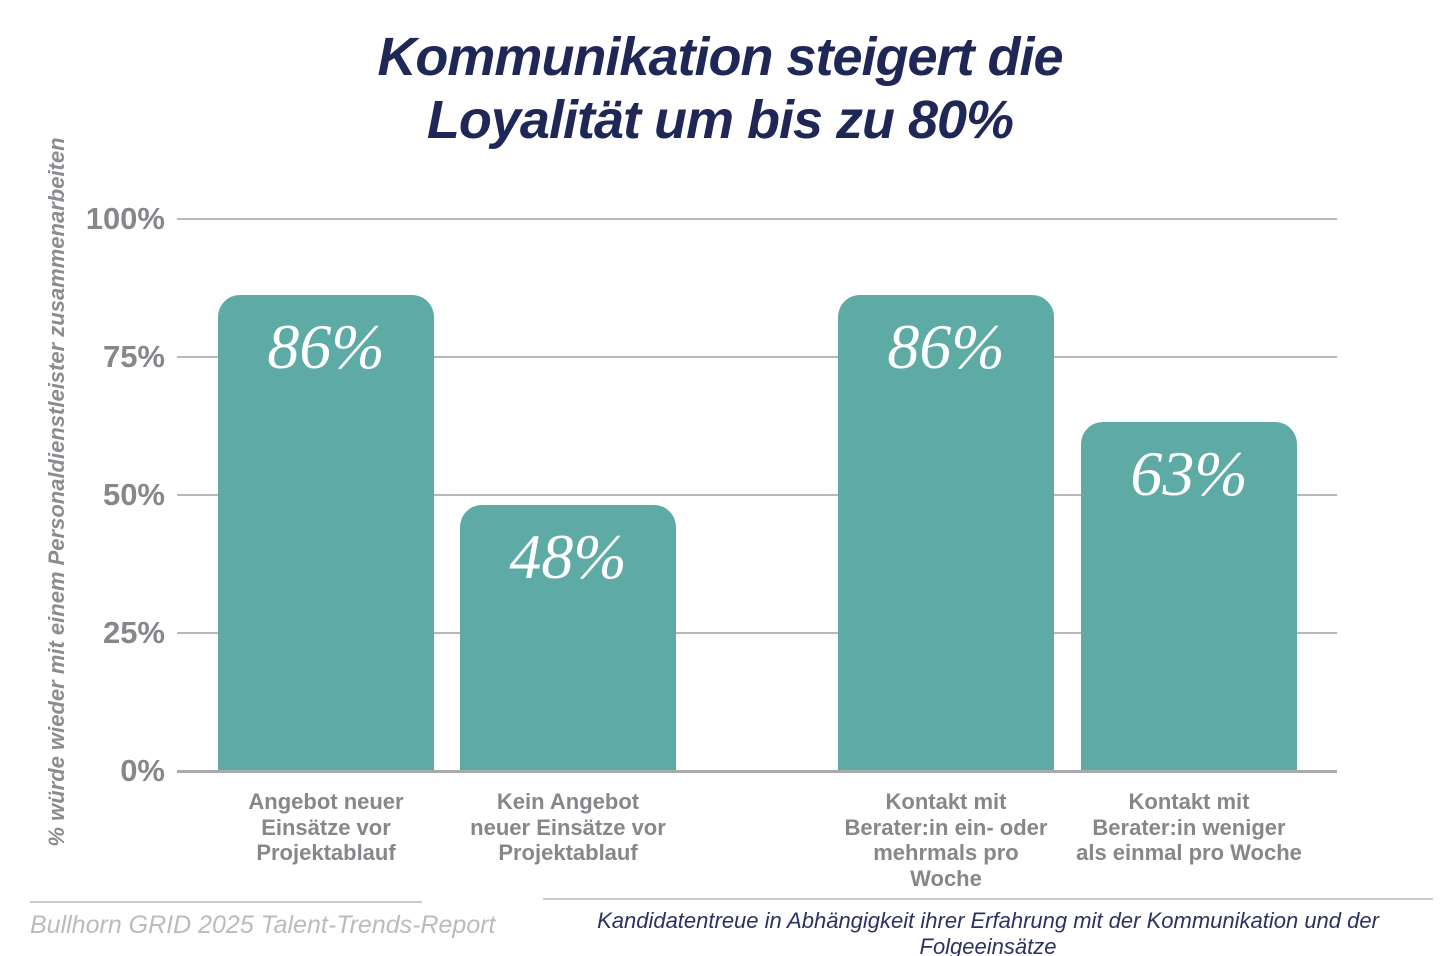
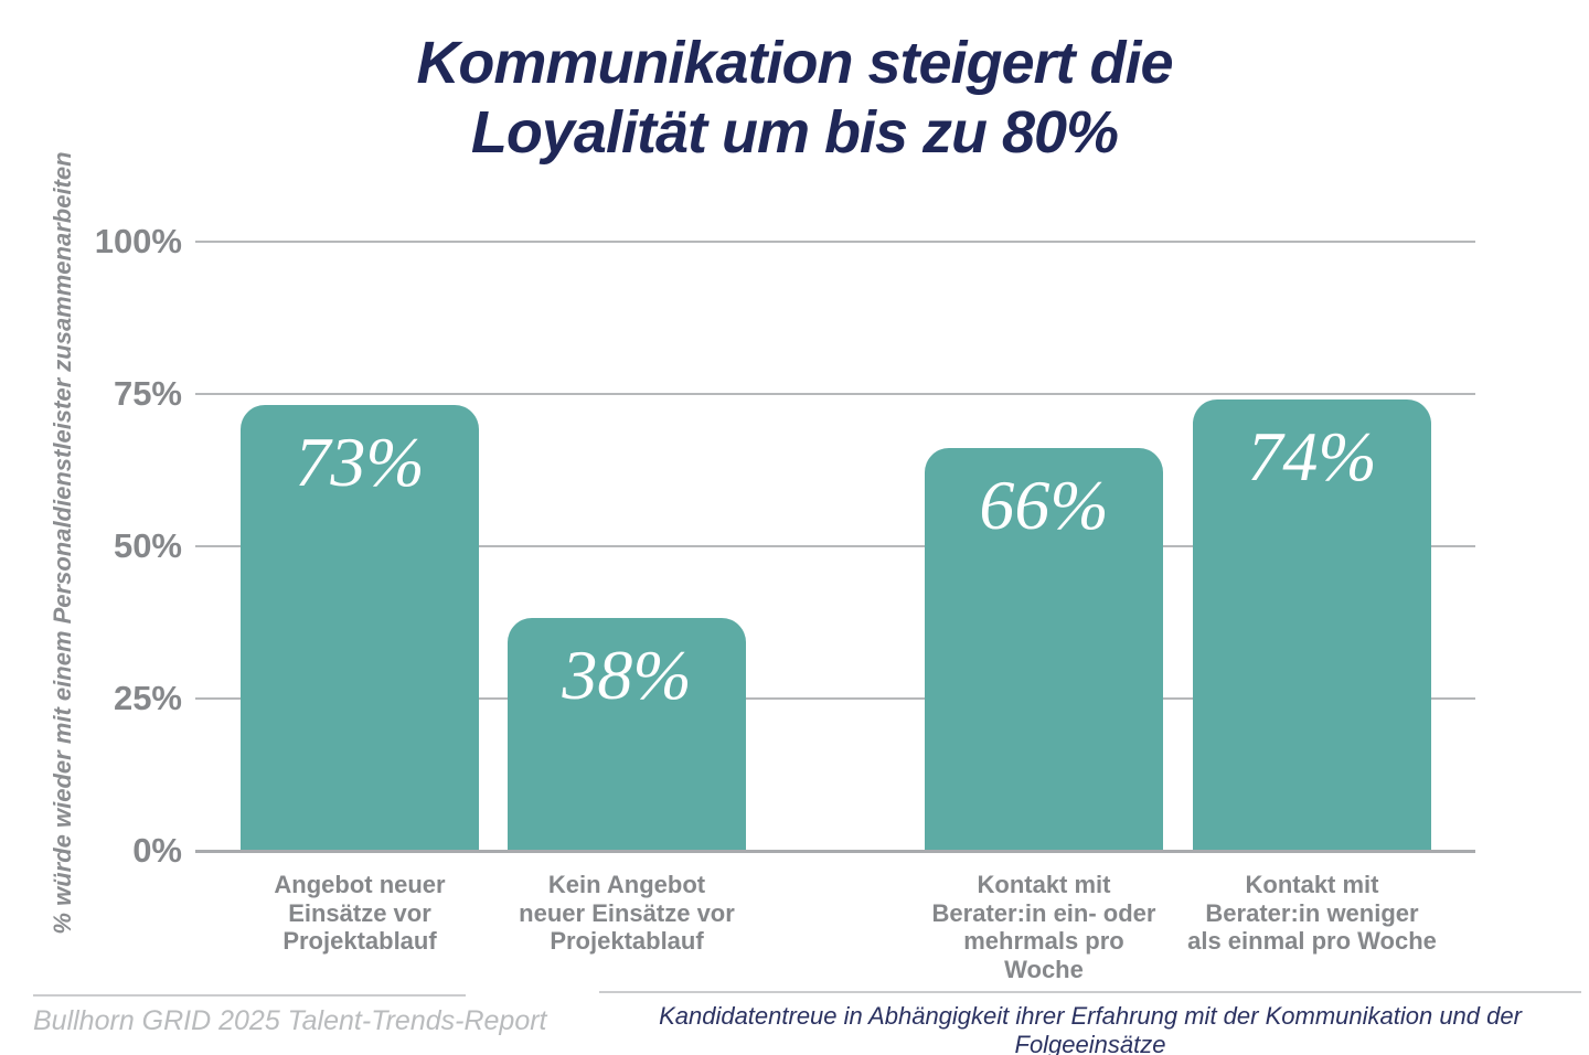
Angebot neuer Einsätze vor Projektablauf: 86% -> 73%
Kein Angebot neuer Einsätze vor Projektablauf: 48% -> 38%
Kontakt mit Berater:in ein- oder mehrmals pro Woche: 86% -> 66%
Kontakt mit Berater:in weniger als einmal pro Woche: 63% -> 74%
